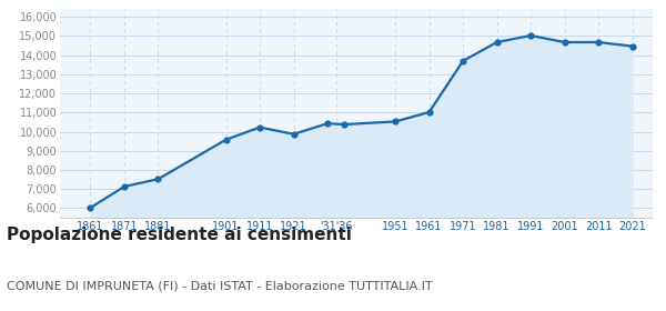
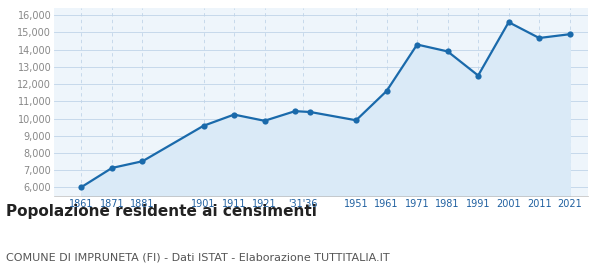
1951: 10,500 -> 9,900
1961: 11,000 -> 11,600
1971: 13,700 -> 14,300
1981: 14,700 -> 13,900
1991: 15,000 -> 12,500
2001: 14,700 -> 15,600
2021: 14,500 -> 14,900
